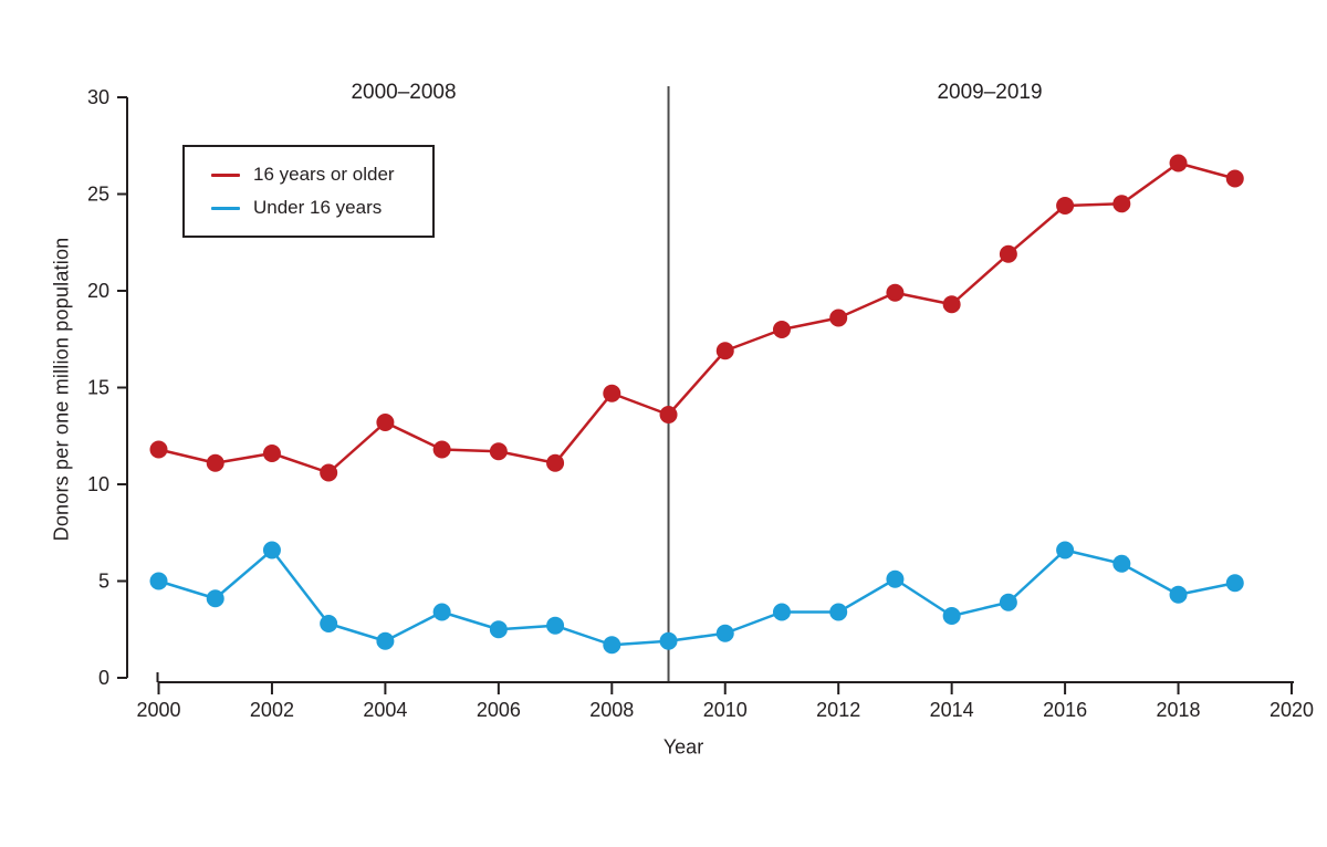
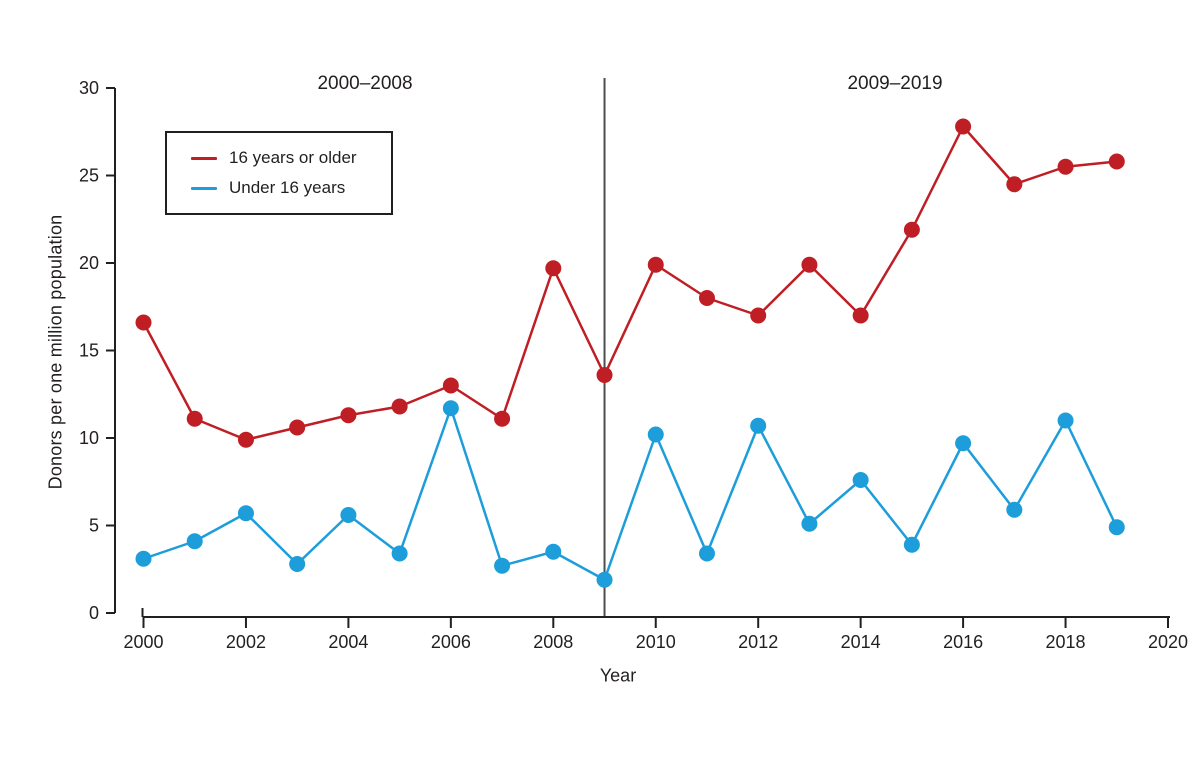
16 years or older/2000: 11.8 -> 16.6
Under 16 years/2000: 5.0 -> 3.1
16 years or older/2002: 11.6 -> 9.9
Under 16 years/2002: 6.6 -> 5.7
16 years or older/2004: 13.2 -> 11.3
Under 16 years/2004: 1.9 -> 5.6
16 years or older/2006: 11.7 -> 13.0
Under 16 years/2006: 2.5 -> 11.7
16 years or older/2008: 14.7 -> 19.7
Under 16 years/2008: 1.7 -> 3.5
16 years or older/2010: 16.9 -> 19.9
Under 16 years/2010: 2.3 -> 10.2
16 years or older/2012: 18.6 -> 17.0
Under 16 years/2012: 3.4 -> 10.7
16 years or older/2014: 19.3 -> 17.0
Under 16 years/2014: 3.2 -> 7.6
16 years or older/2016: 24.4 -> 27.8
Under 16 years/2016: 6.6 -> 9.7
16 years or older/2018: 26.6 -> 25.5
Under 16 years/2018: 4.3 -> 11.0
